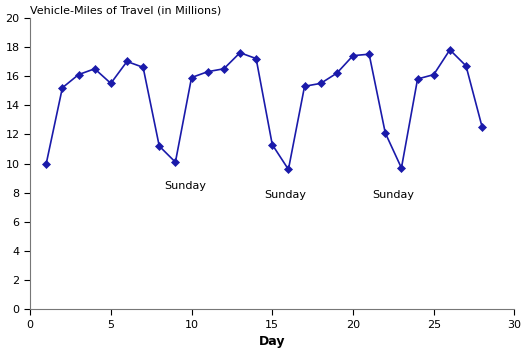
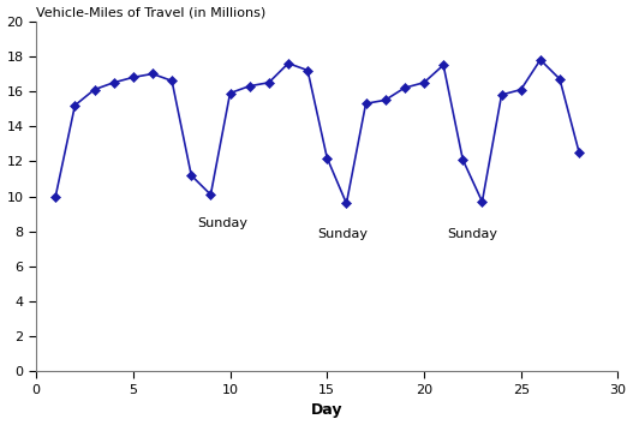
5: 15.5 -> 16.8
15: 11.3 -> 12.2
20: 17.4 -> 16.5
